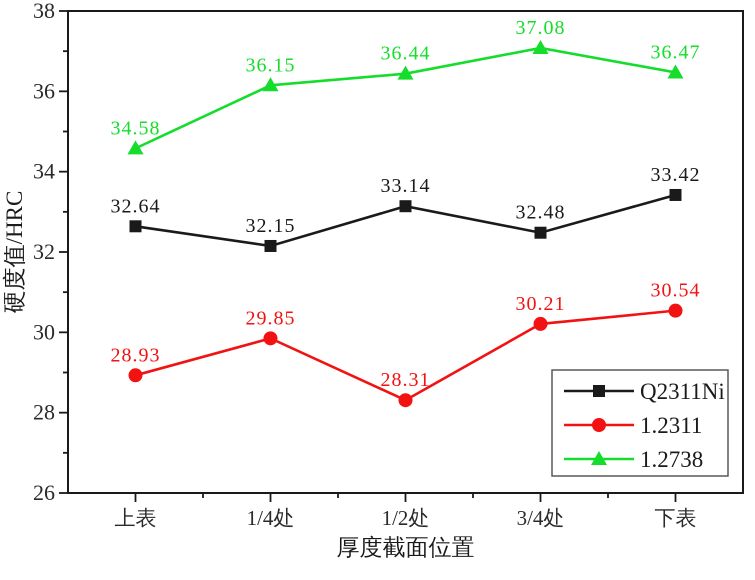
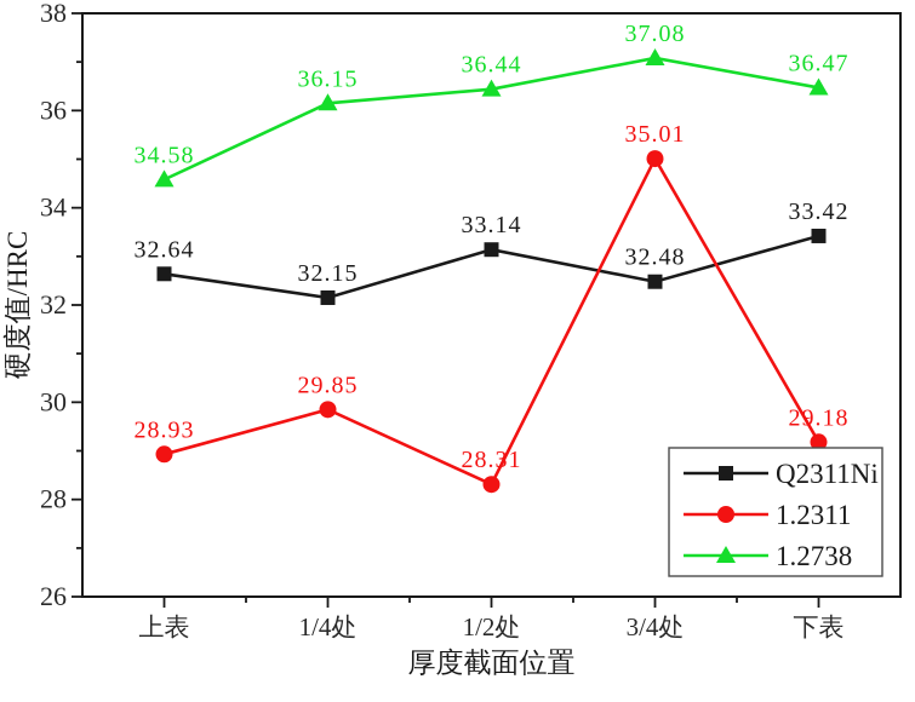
1.2311/3/4处: 30.21 -> 35.01
1.2311/下表: 30.54 -> 29.18
